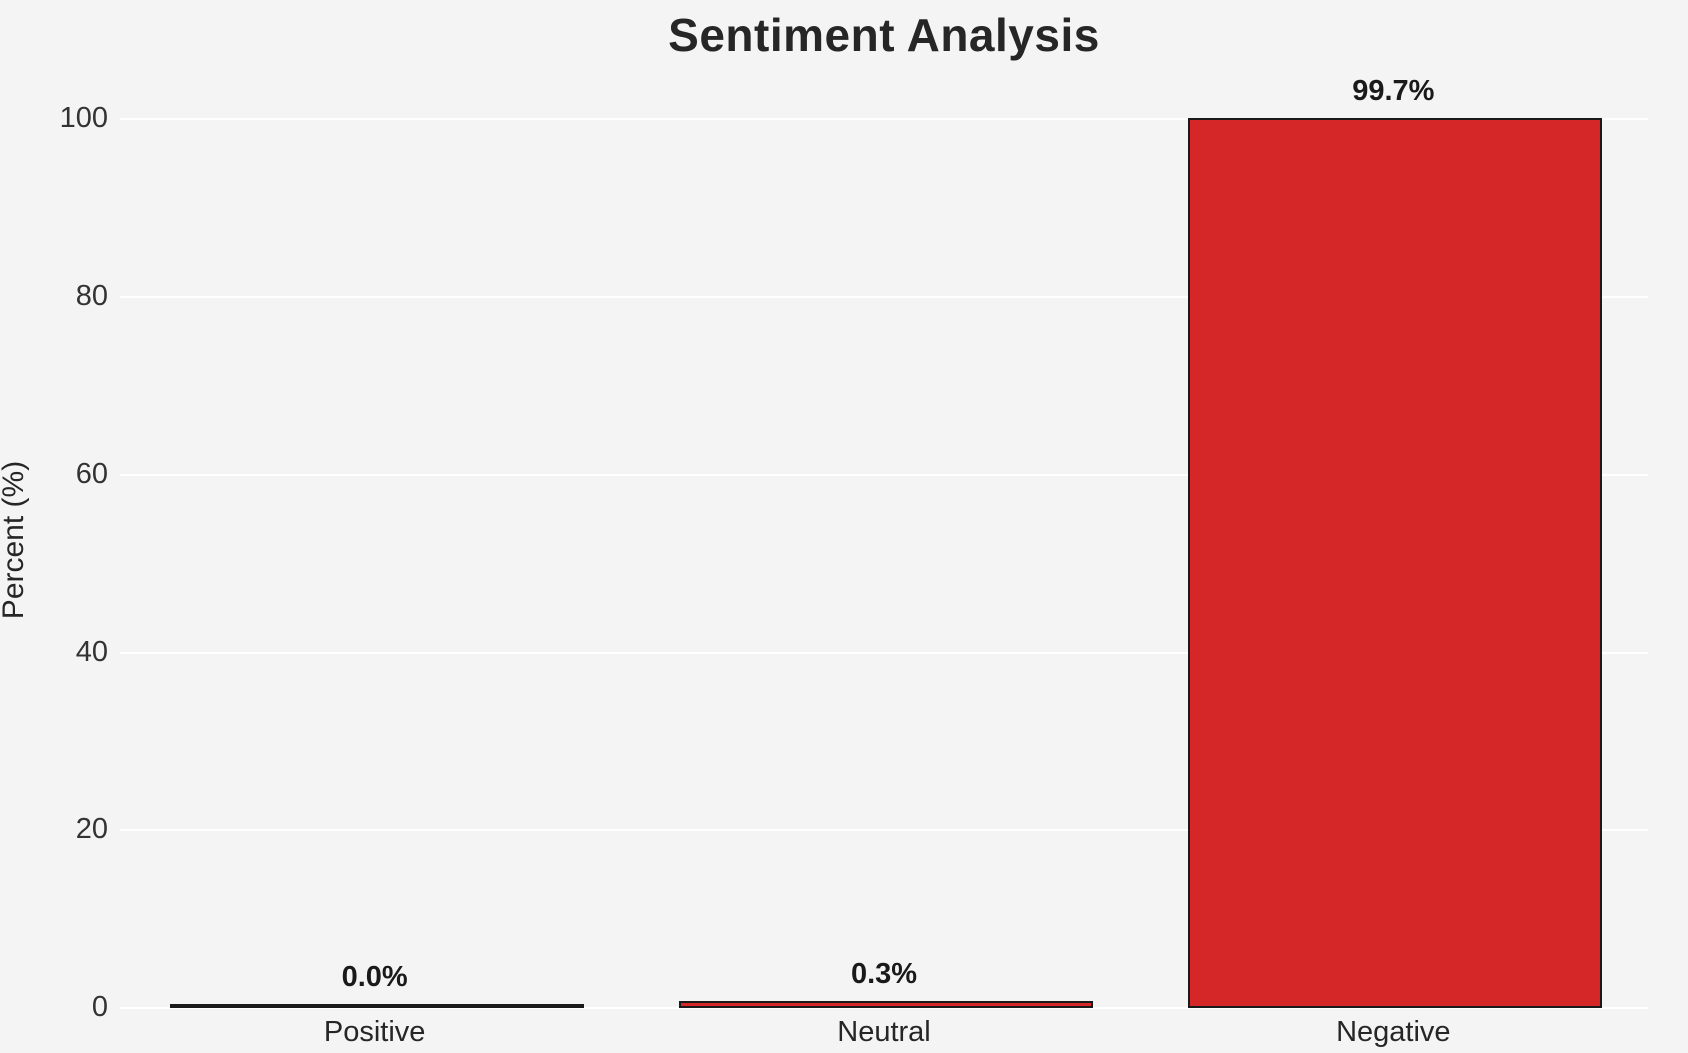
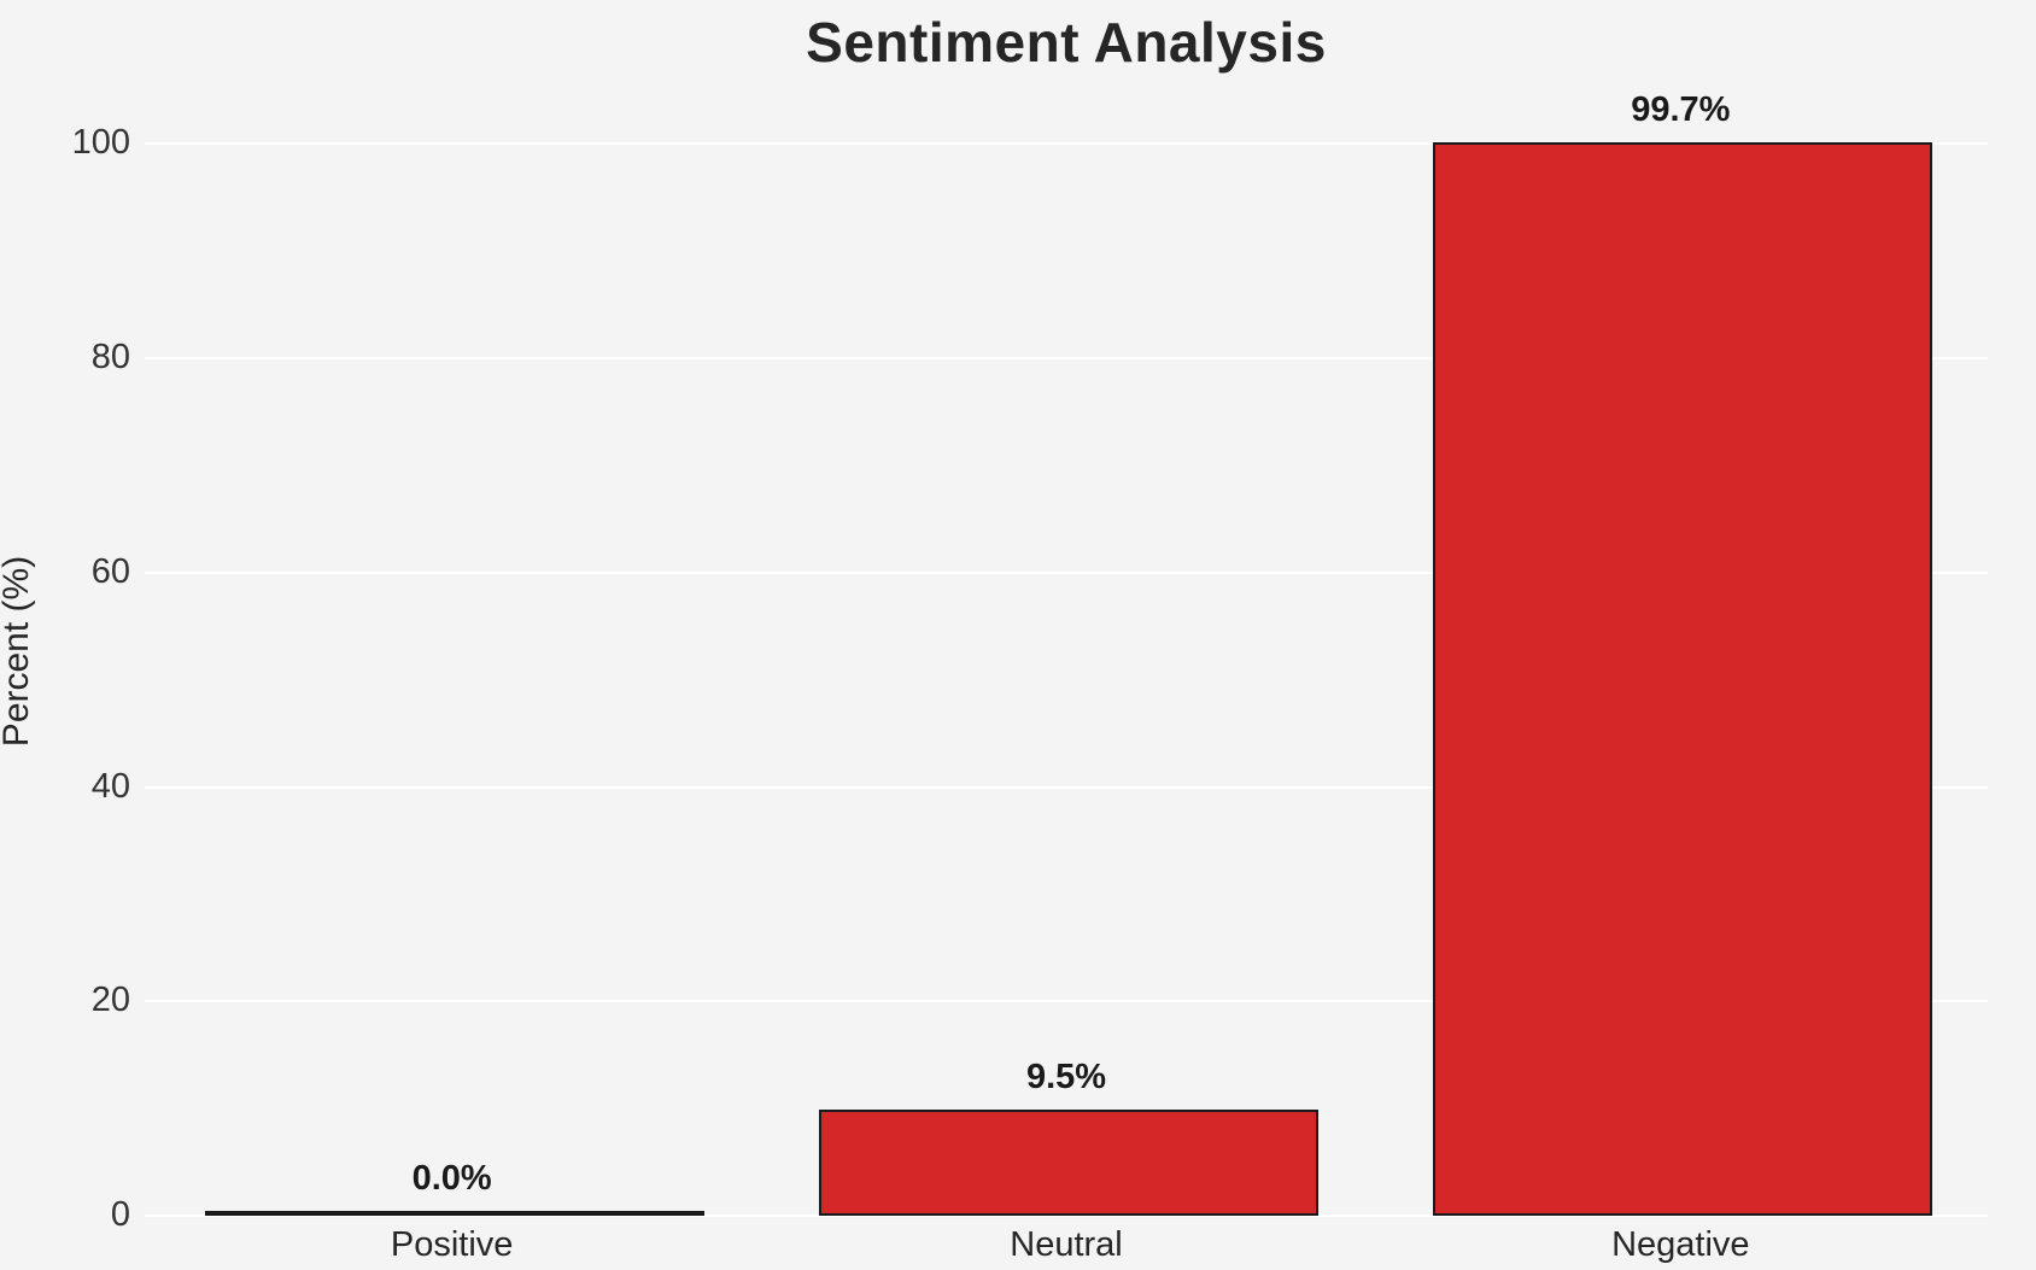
Neutral: 0.3% -> 9.5%
